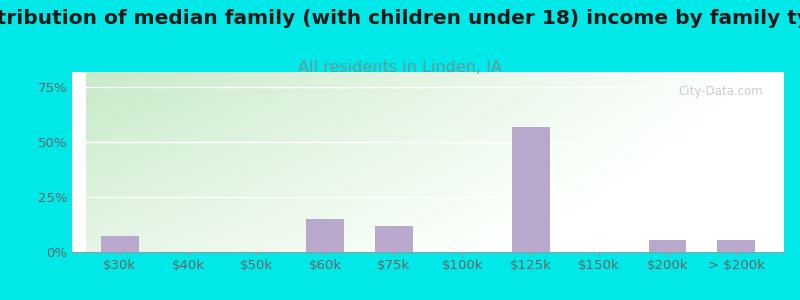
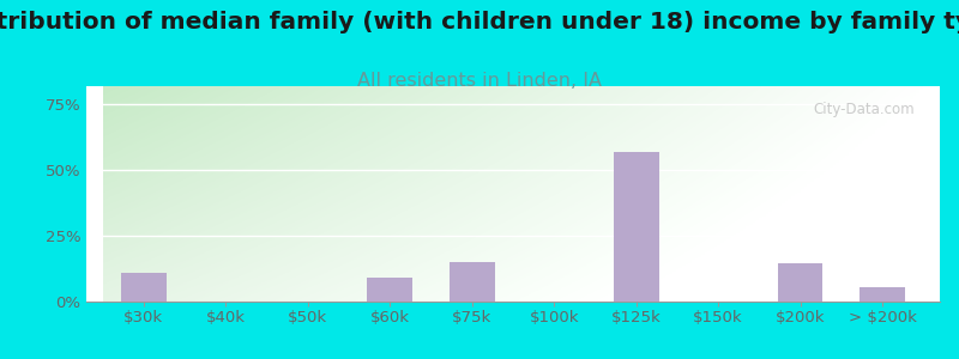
$30k: 7.5% -> 11.0%
$60k: 15.0% -> 9.0%
$75k: 12.0% -> 15.0%
$200k: 5.5% -> 14.5%
